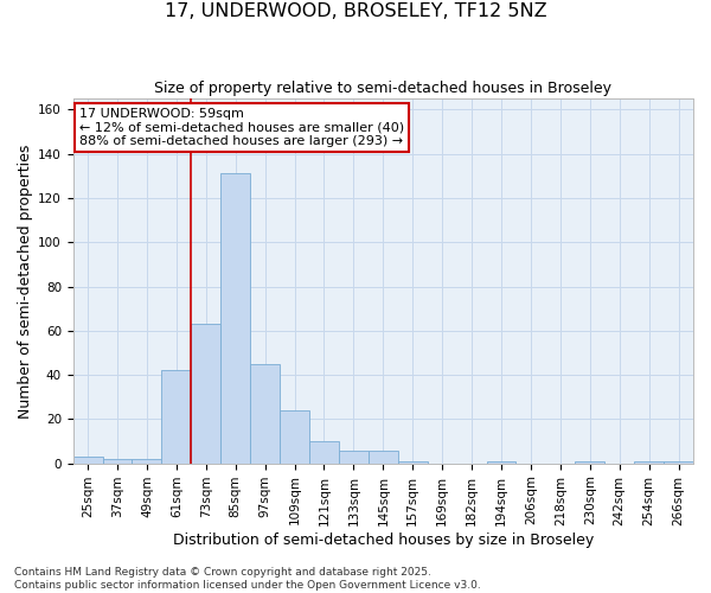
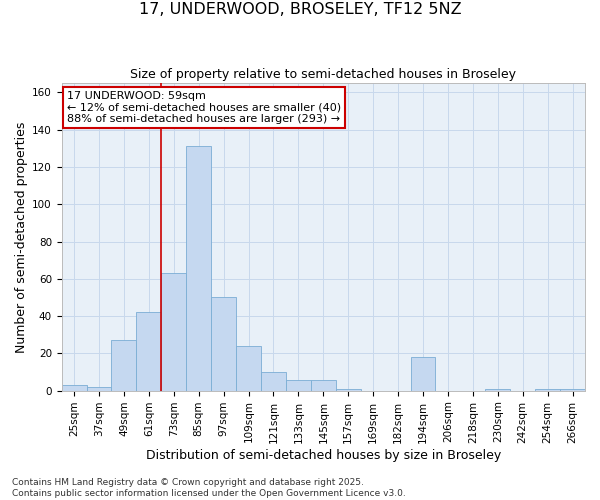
49sqm: 2 -> 27
97sqm: 45 -> 50
194sqm: 1 -> 18
